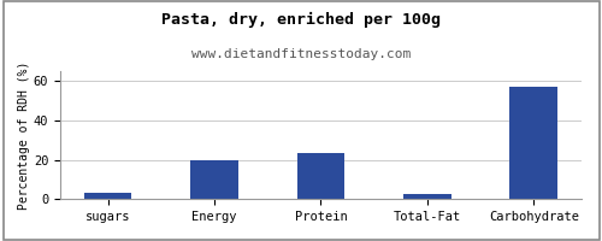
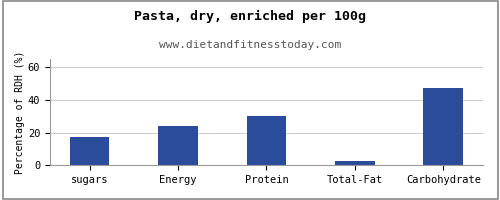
sugars: 4 -> 17
Energy: 20 -> 24
Protein: 24 -> 30
Carbohydrate: 57 -> 47
